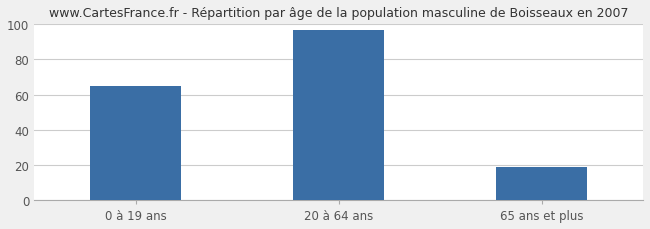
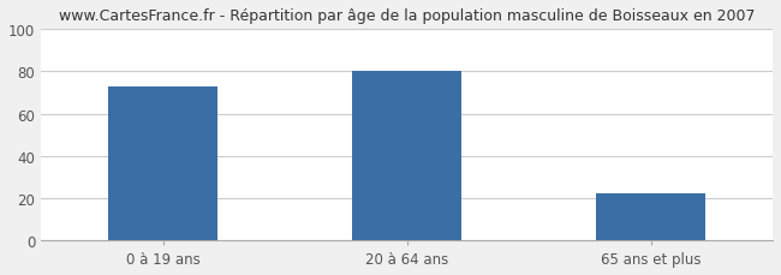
0 à 19 ans: 65 -> 73
20 à 64 ans: 97 -> 80
65 ans et plus: 19 -> 22
